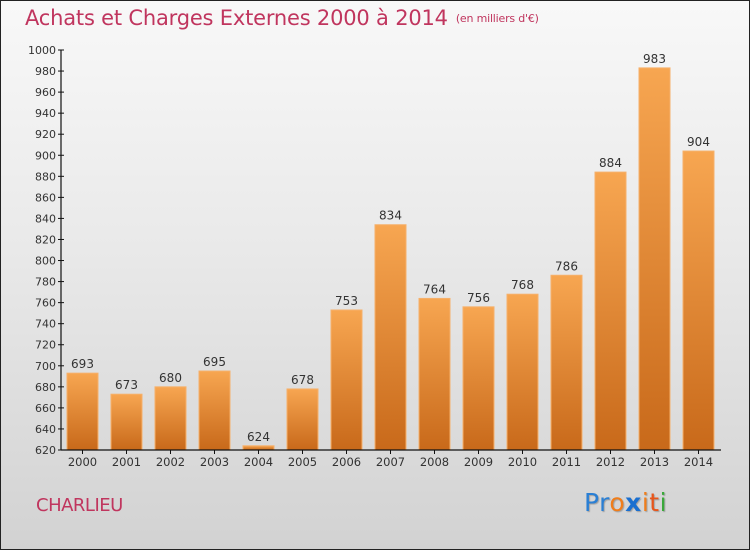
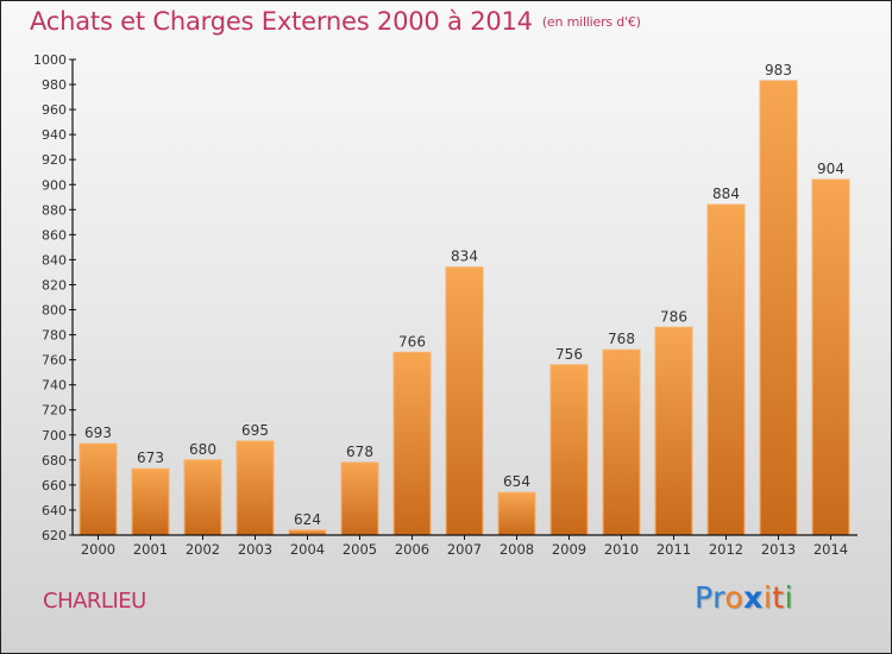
2006: 753 -> 766
2008: 764 -> 654
